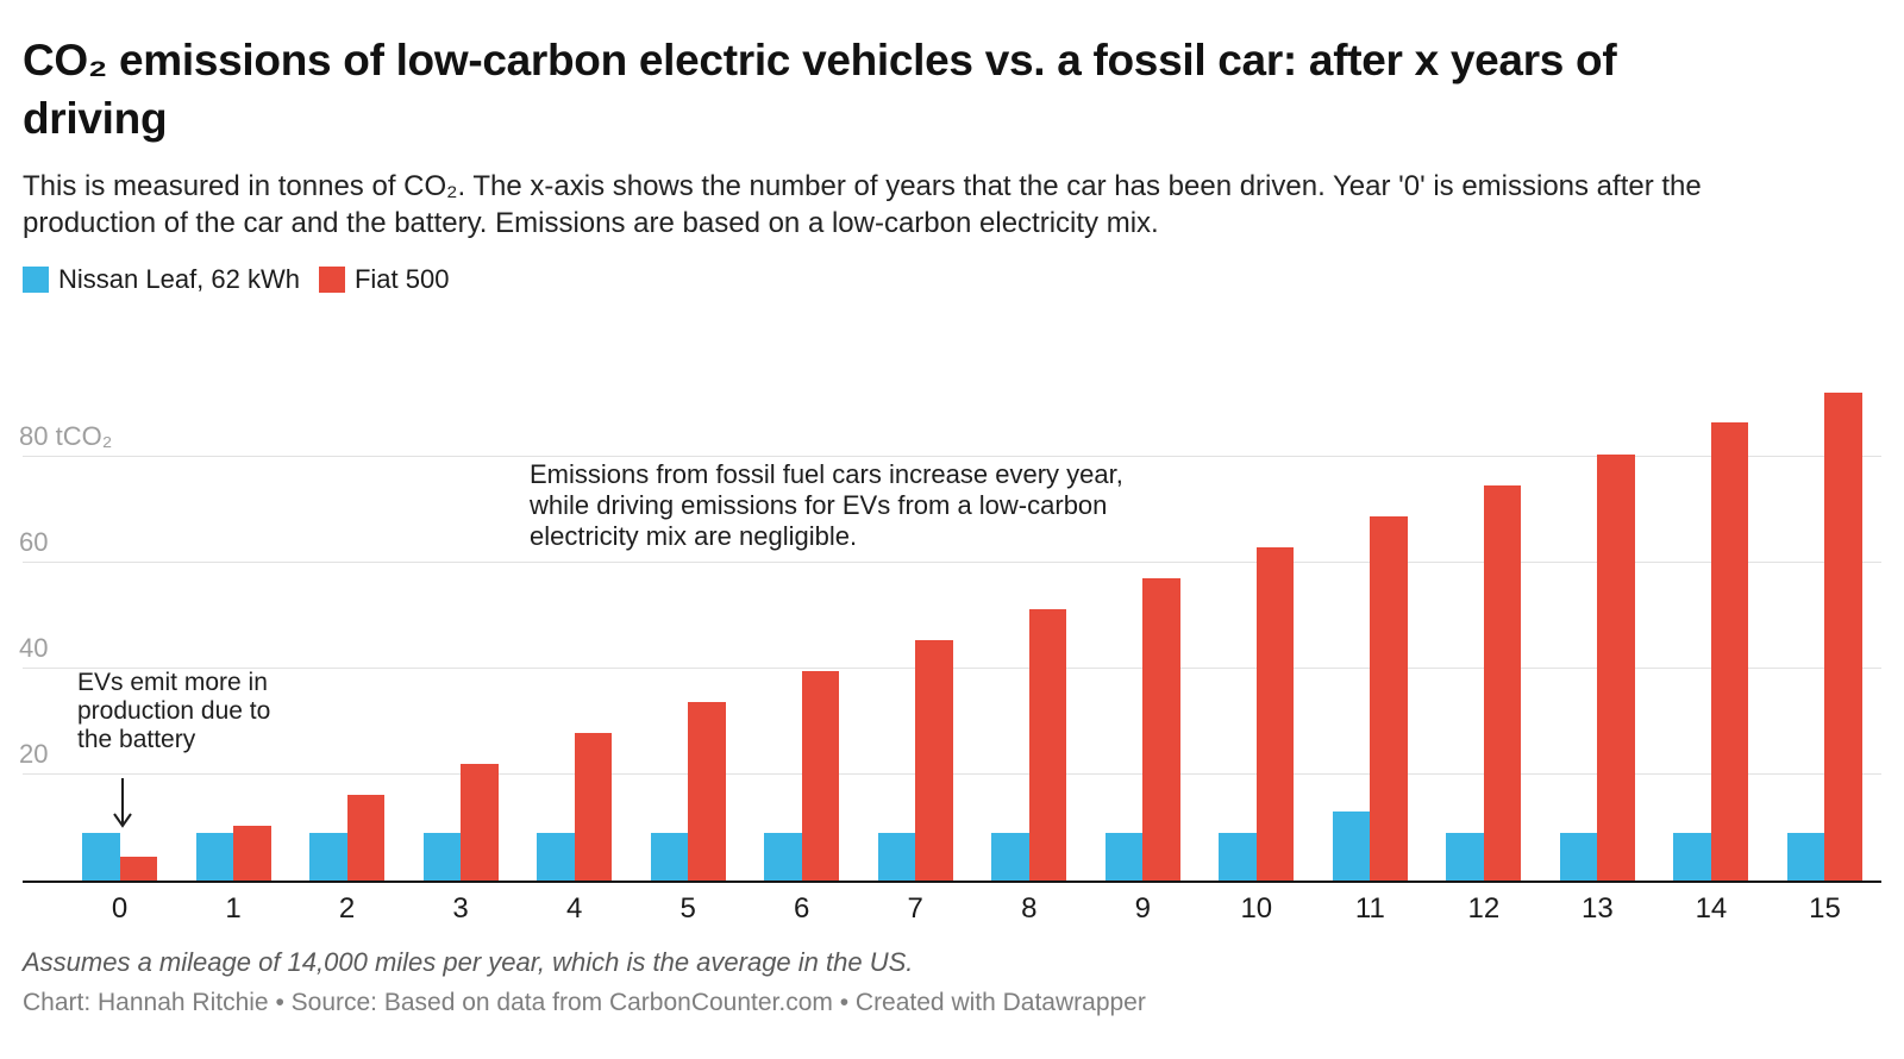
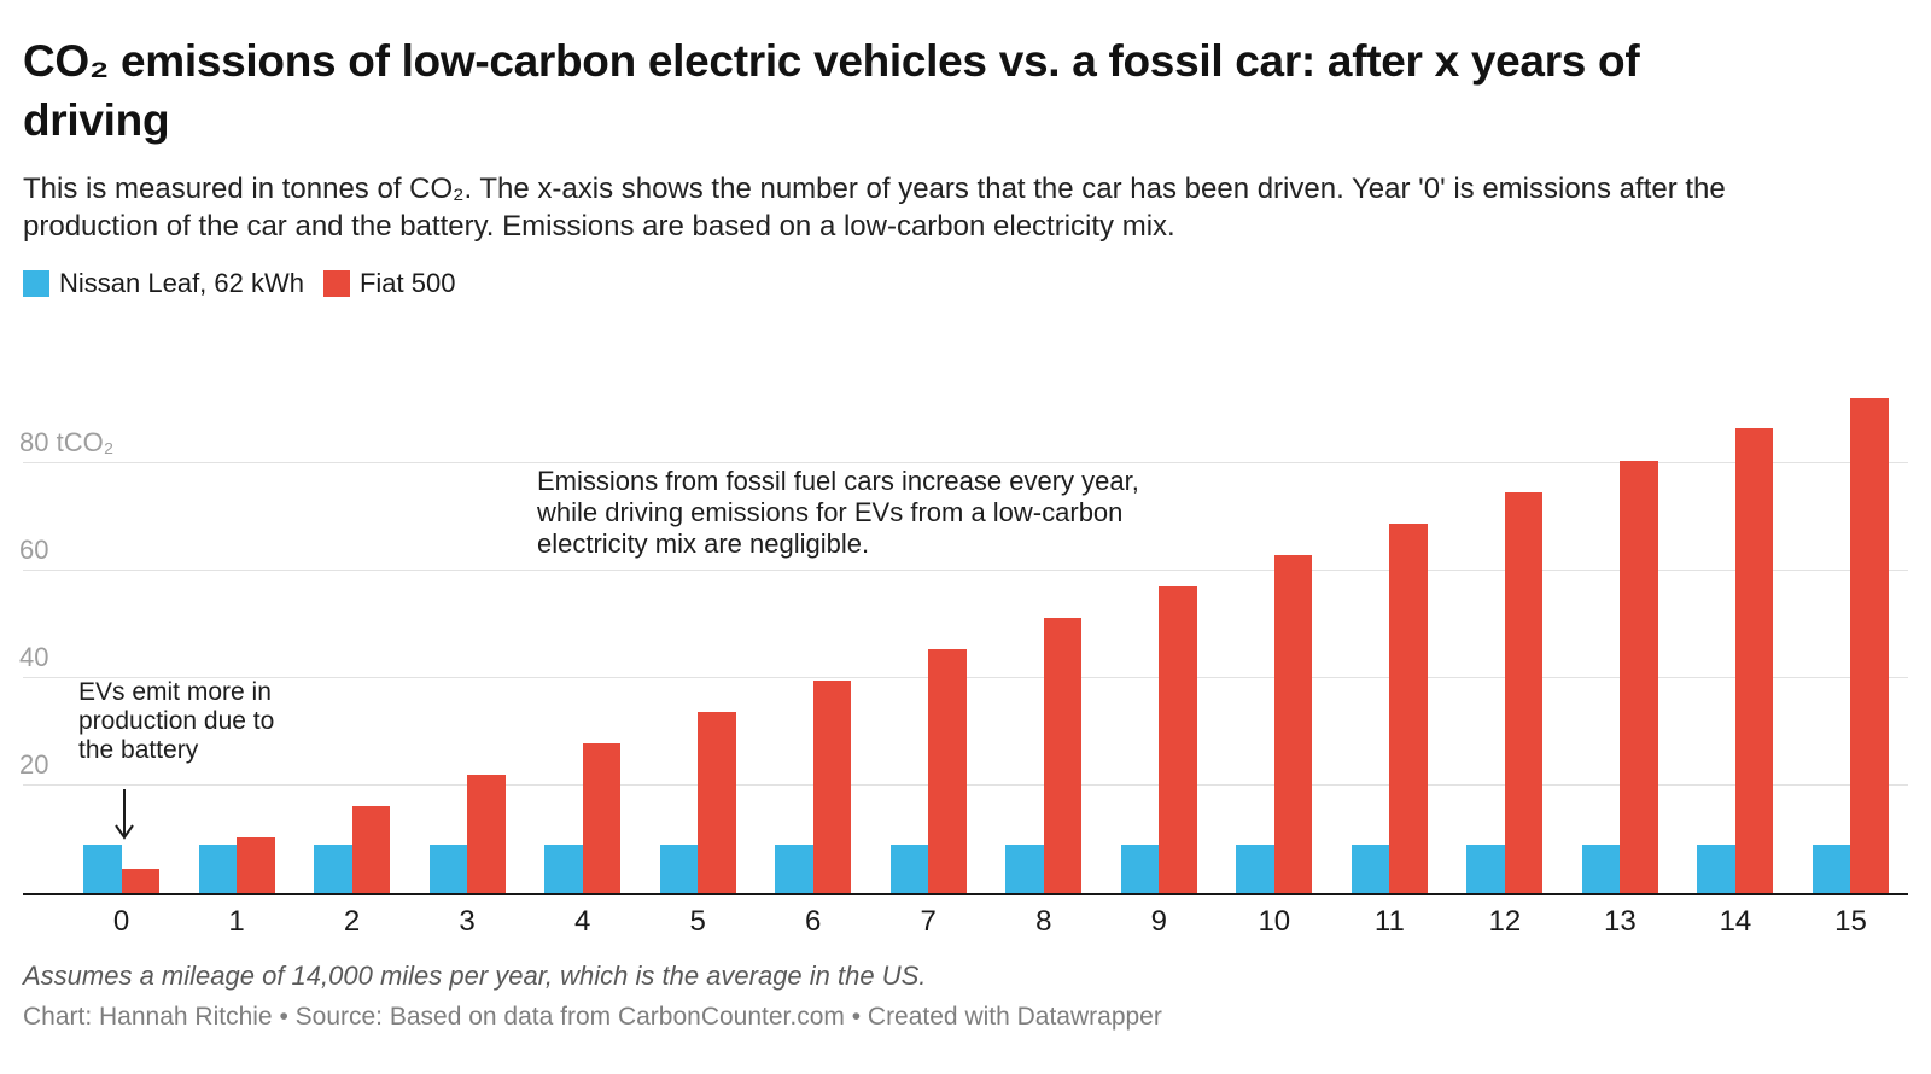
Nissan Leaf, 62 kWh/11: 13 -> 9
